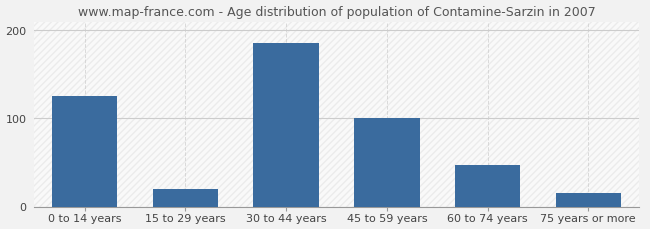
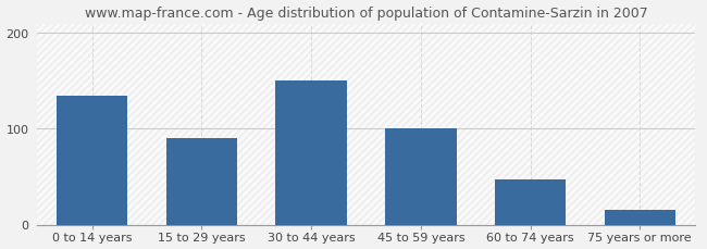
0 to 14 years: 126 -> 135
15 to 29 years: 20 -> 90
30 to 44 years: 186 -> 150
